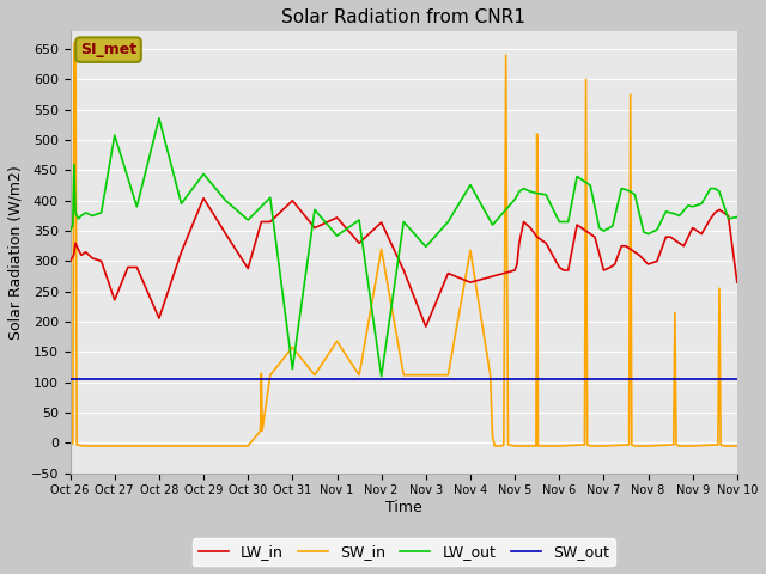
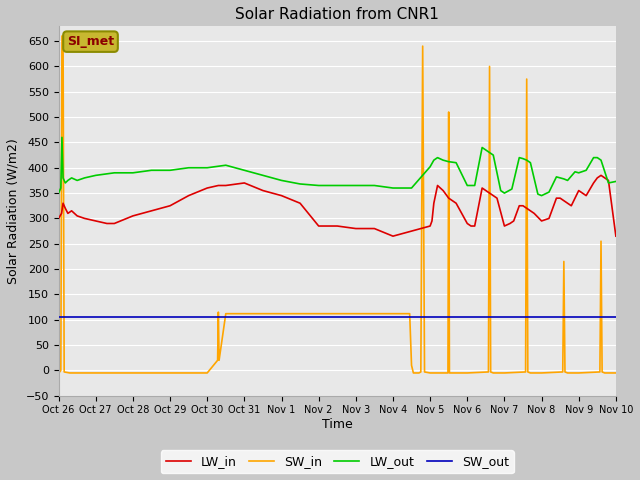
LW_in/Oct 27: 236 -> 295
LW_out/Oct 27: 508 -> 385
LW_in/Oct 28: 206 -> 305
LW_out/Oct 28: 536 -> 390
LW_in/Oct 29: 404 -> 325
LW_out/Oct 29: 444 -> 395
LW_in/Oct 30: 288 -> 360
LW_out/Oct 30: 368 -> 400
LW_in/Oct 31: 400 -> 370
SW_in/Oct 31: 158 -> 112
LW_out/Oct 31: 122 -> 395
LW_in/Nov 1: 372 -> 345
SW_in/Nov 1: 168 -> 112
LW_out/Nov 1: 342 -> 375
LW_in/Nov 2: 364 -> 285
SW_in/Nov 2: 320 -> 112
LW_out/Nov 2: 110 -> 365
LW_in/Nov 3: 192 -> 280
LW_out/Nov 3: 324 -> 365
SW_in/Nov 4: 318 -> 112
LW_out/Nov 4: 426 -> 360
